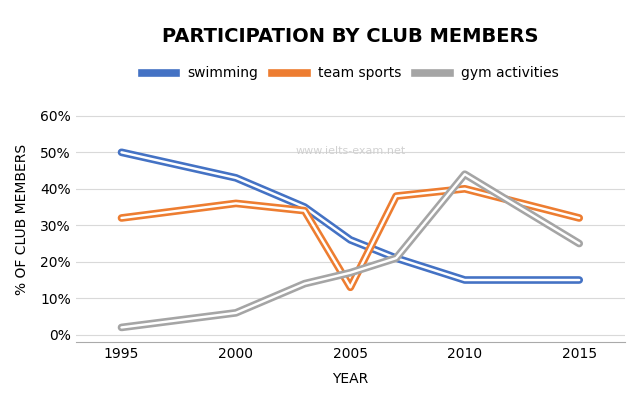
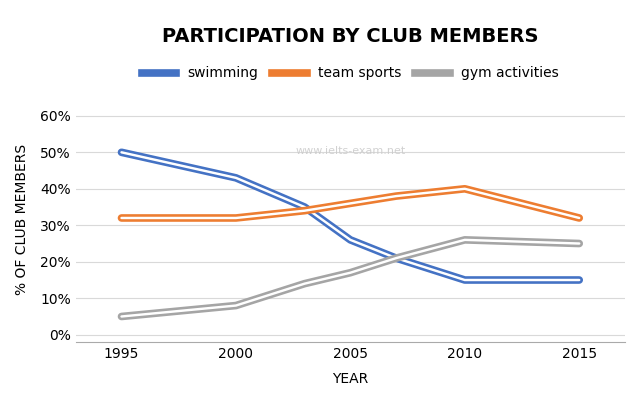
gym activities/1995: 2% -> 5%
team sports/2000: 36% -> 32%
gym activities/2000: 6% -> 8%
team sports/2005: 13% -> 36%
gym activities/2010: 44% -> 26%
